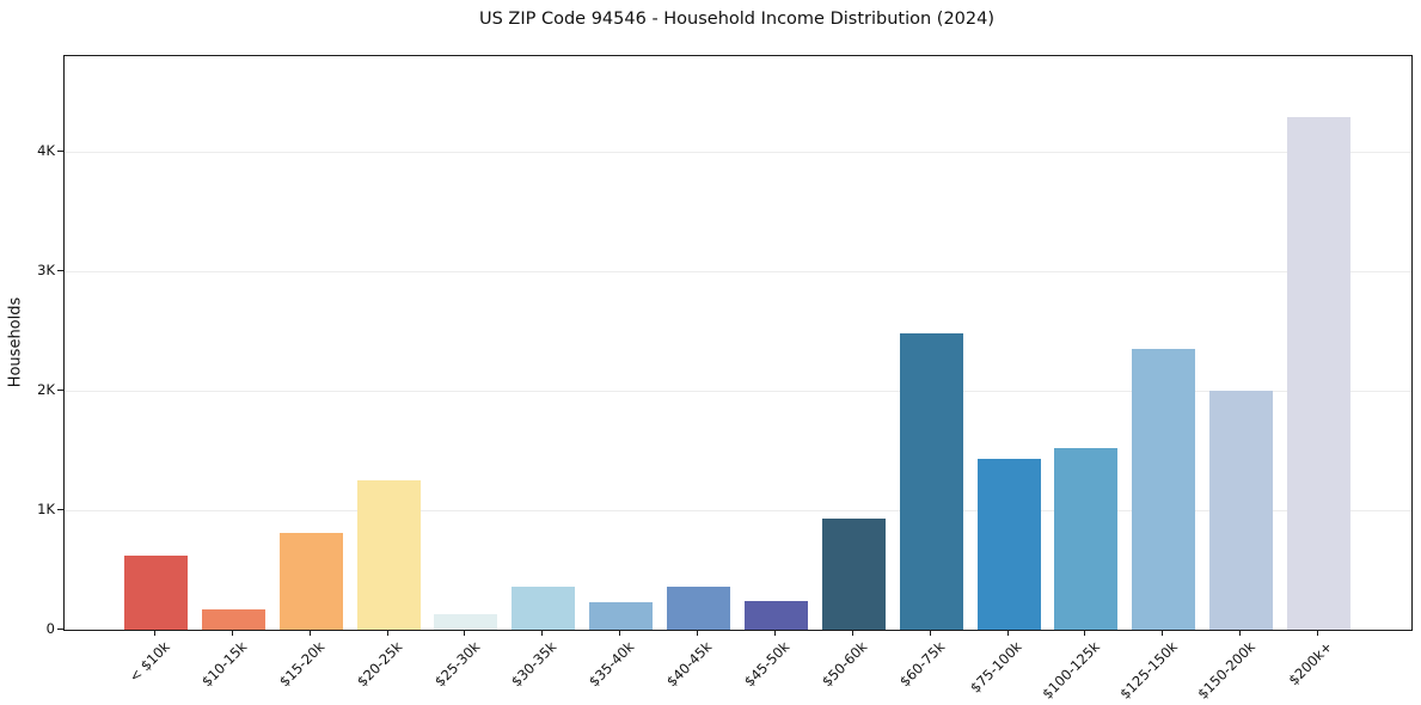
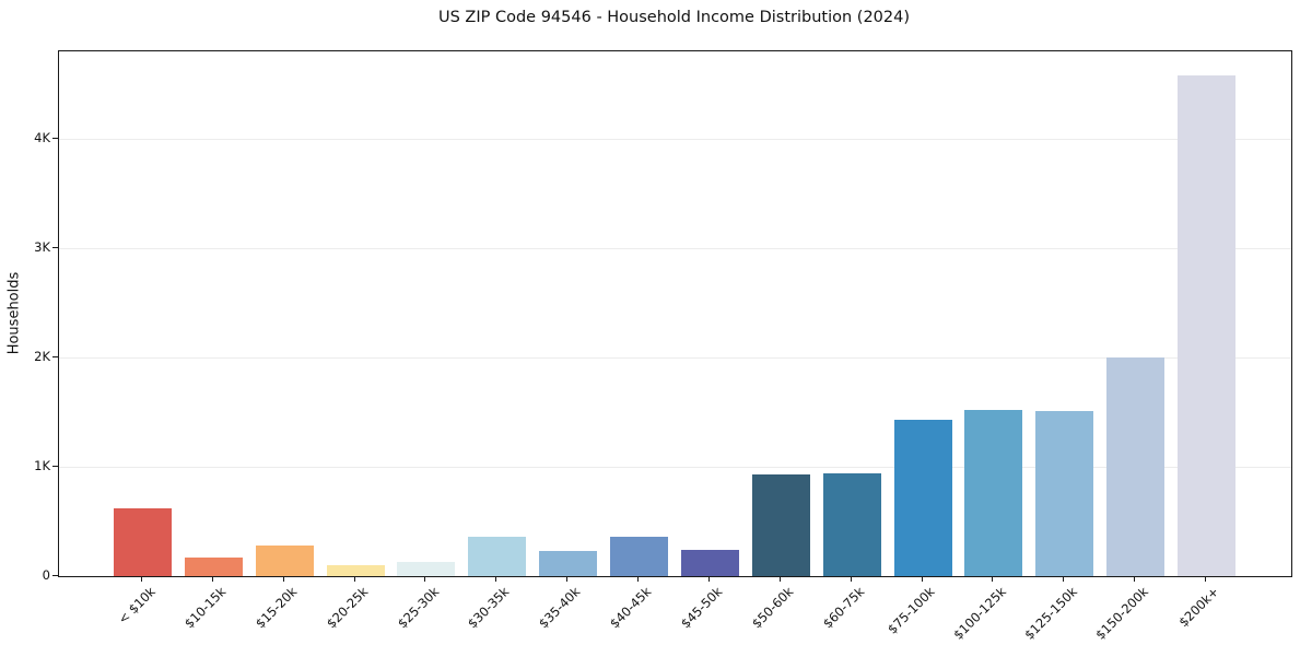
$15-20k: 0.81K -> 0.28K
$20-25k: 1.25K -> 0.10K
$60-75k: 2.48K -> 0.94K
$125-150k: 2.35K -> 1.51K
$200k+: 4.29K -> 4.58K
